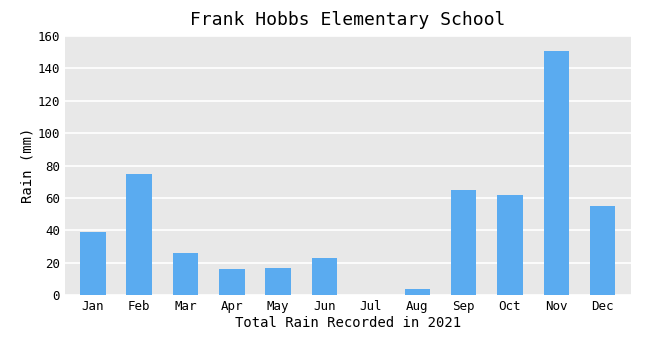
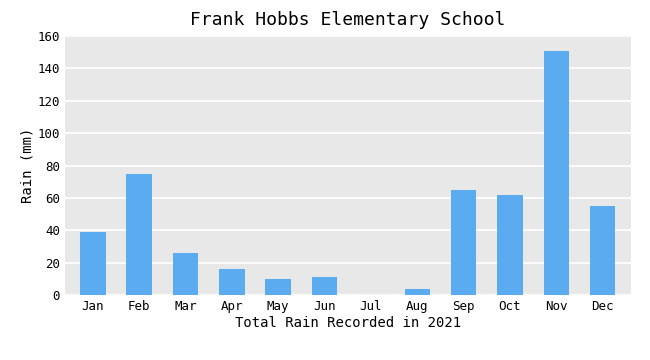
May: 17 -> 10
Jun: 23 -> 11
